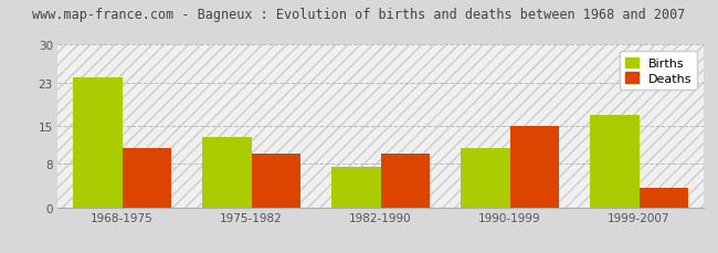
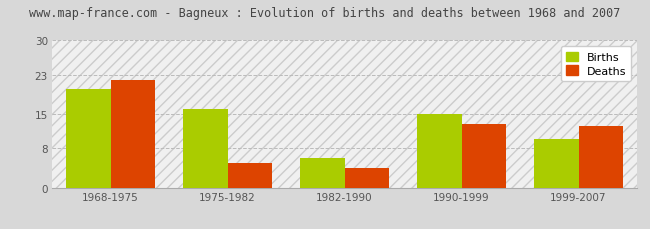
Births/1968-1975: 24.0 -> 20.0
Deaths/1968-1975: 11.0 -> 22.0
Births/1975-1982: 13.0 -> 16.0
Deaths/1975-1982: 10.0 -> 5.0
Births/1982-1990: 7.5 -> 6.0
Deaths/1982-1990: 10.0 -> 4.0
Births/1990-1999: 11.0 -> 15.0
Deaths/1990-1999: 15.0 -> 13.0
Births/1999-2007: 17.0 -> 10.0
Deaths/1999-2007: 3.5 -> 12.5
